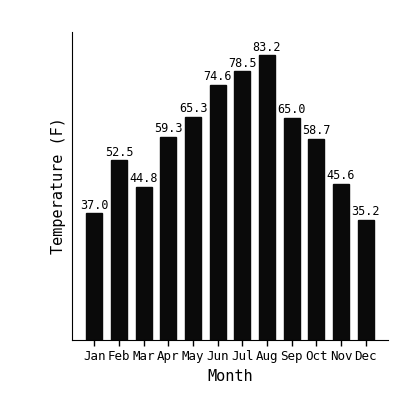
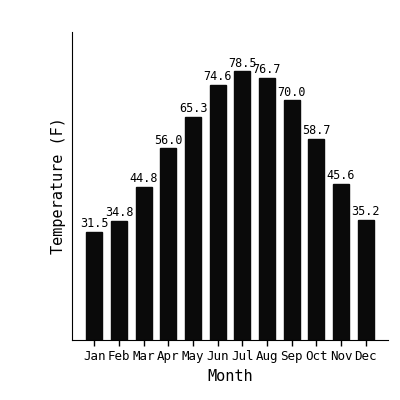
Jan: 37.0 -> 31.5
Feb: 52.5 -> 34.8
Apr: 59.3 -> 56.0
Aug: 83.2 -> 76.7
Sep: 65.0 -> 70.0
